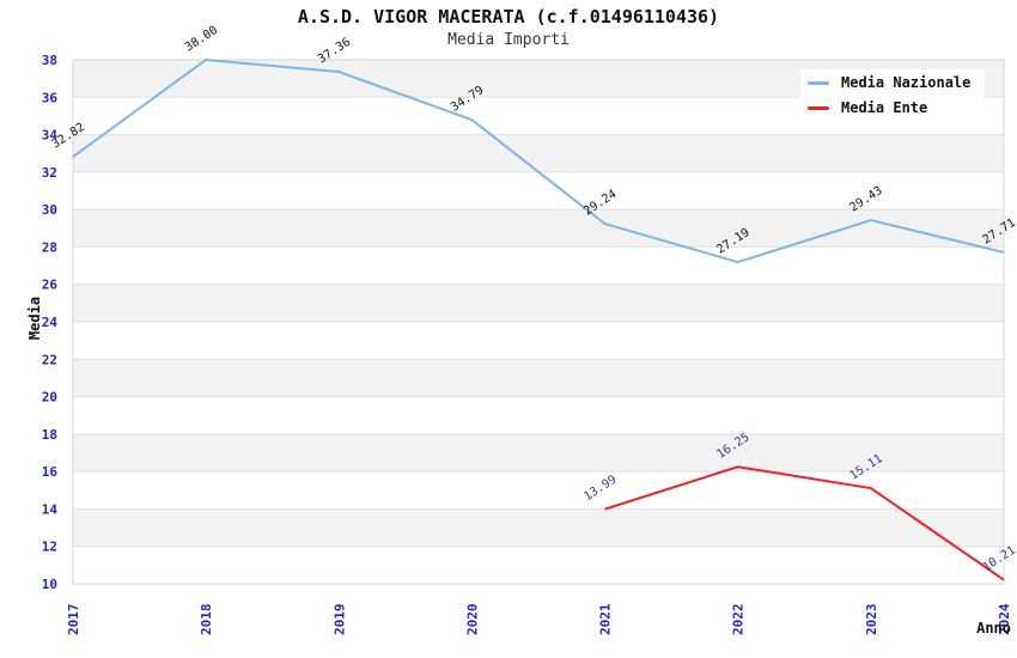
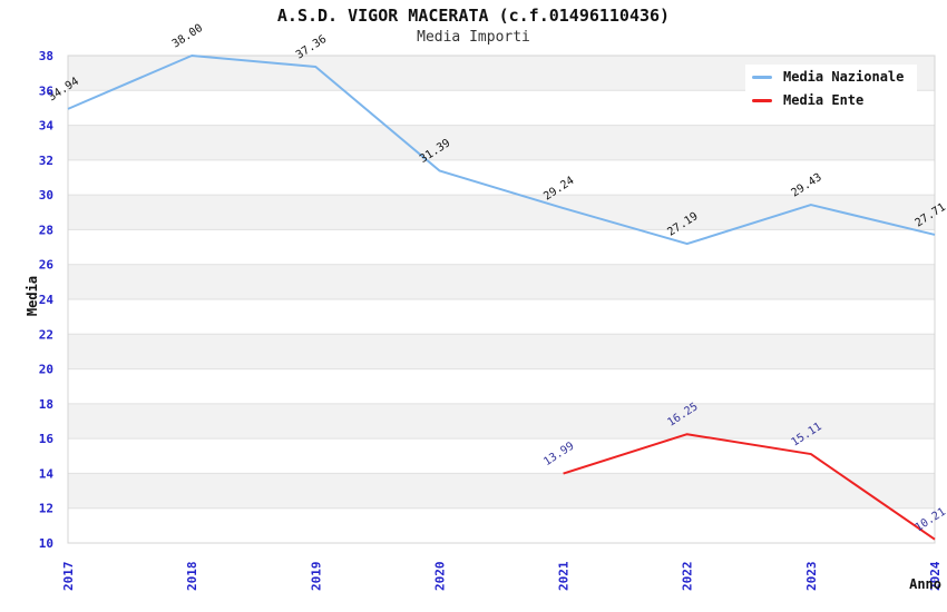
Media Nazionale/2017: 32.82 -> 34.94
Media Nazionale/2020: 34.79 -> 31.39
